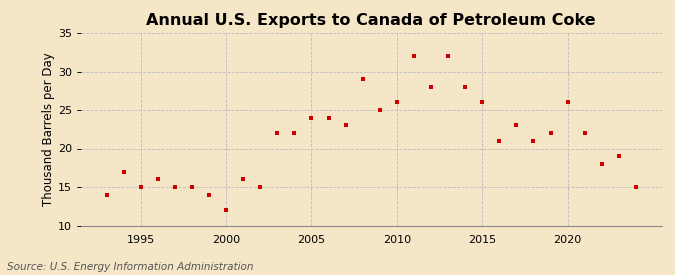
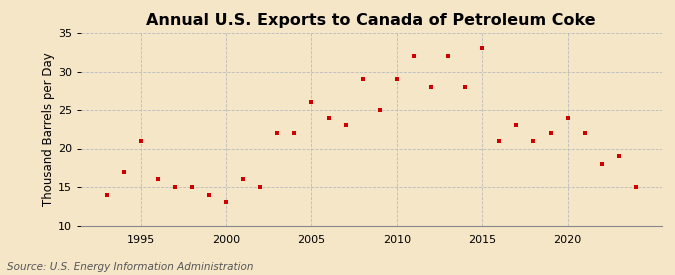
1995: 15 -> 21
2000: 12 -> 13
2005: 24 -> 26
2010: 26 -> 29
2015: 26 -> 33
2020: 26 -> 24
